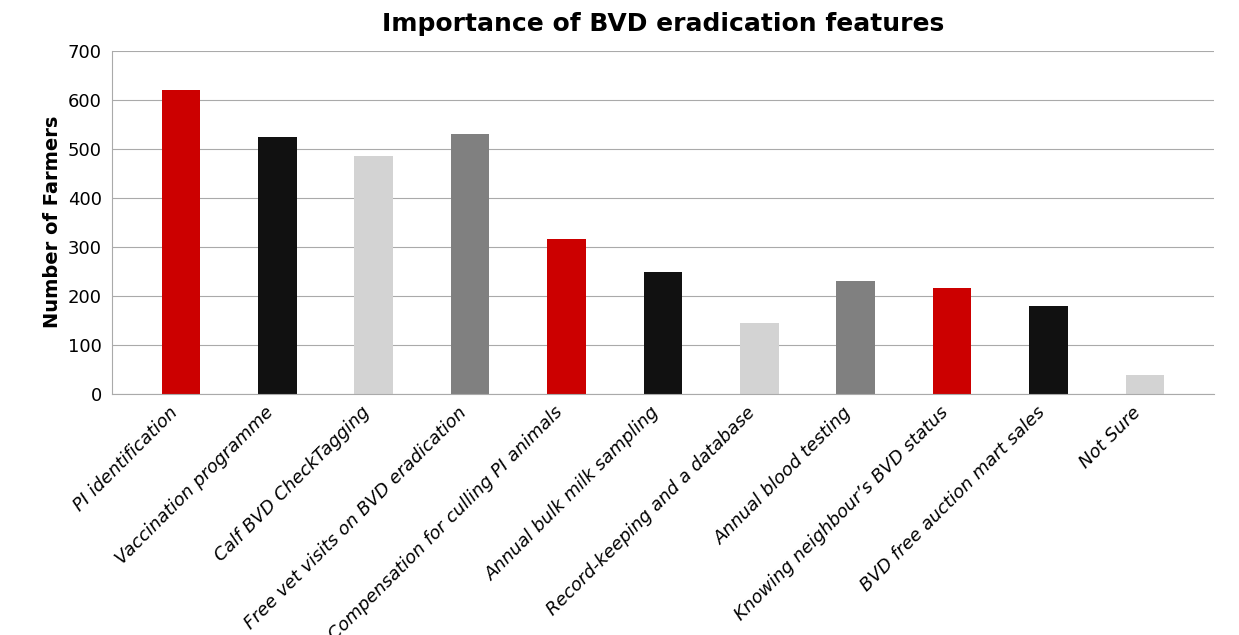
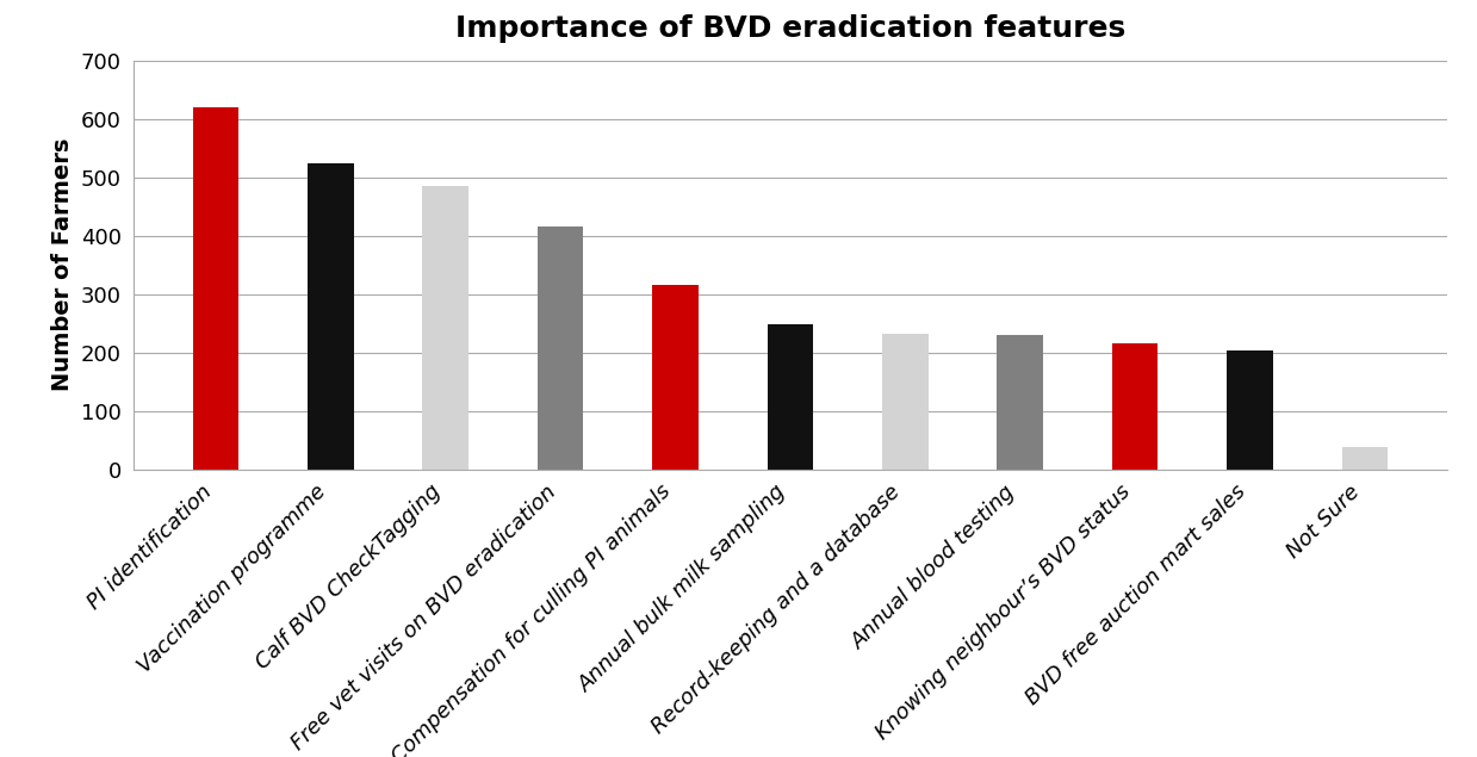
Free vet visits on BVD eradication: 530 -> 415
Record-keeping and a database: 145 -> 233
BVD free auction mart sales: 180 -> 203
